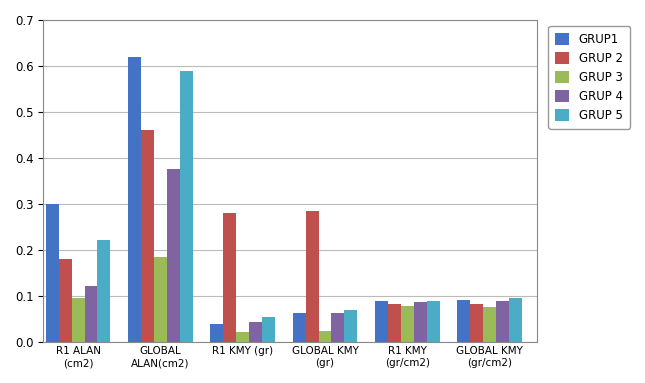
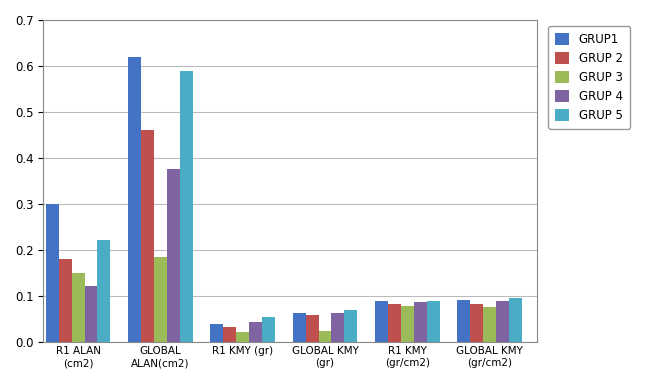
GRUP 3/R1 ALAN (cm2): 0.095 -> 0.150
GRUP 2/R1 KMY (gr): 0.280 -> 0.032
GRUP 2/GLOBAL KMY (gr): 0.285 -> 0.057
